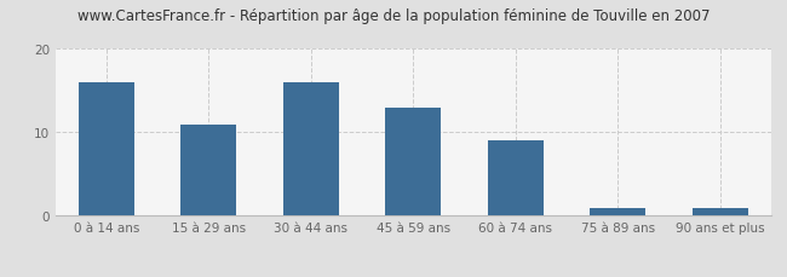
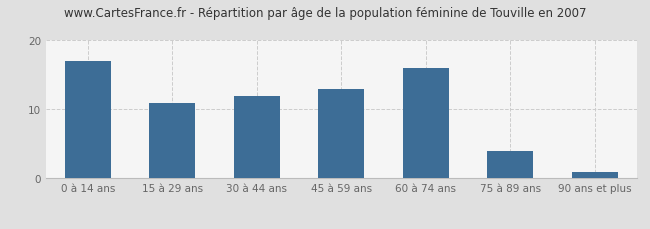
0 à 14 ans: 16 -> 17
30 à 44 ans: 16 -> 12
60 à 74 ans: 9 -> 16
75 à 89 ans: 1 -> 4
